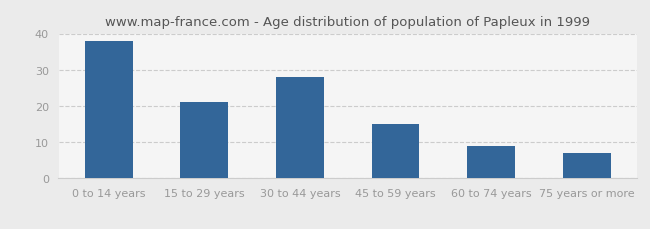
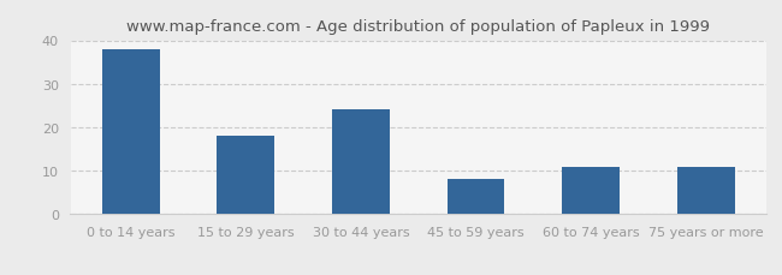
15 to 29 years: 21 -> 18
30 to 44 years: 28 -> 24
45 to 59 years: 15 -> 8
60 to 74 years: 9 -> 11
75 years or more: 7 -> 11
